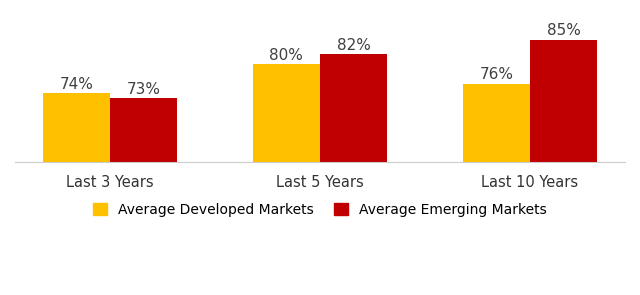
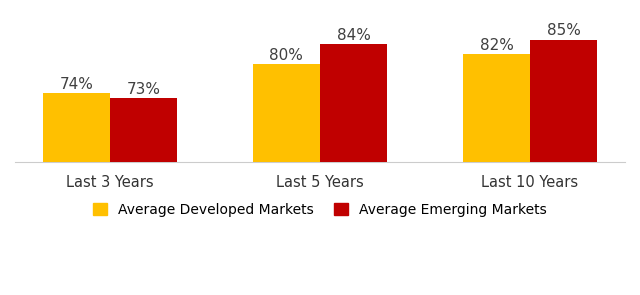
Average Emerging Markets/Last 5 Years: 82% -> 84%
Average Developed Markets/Last 10 Years: 76% -> 82%
